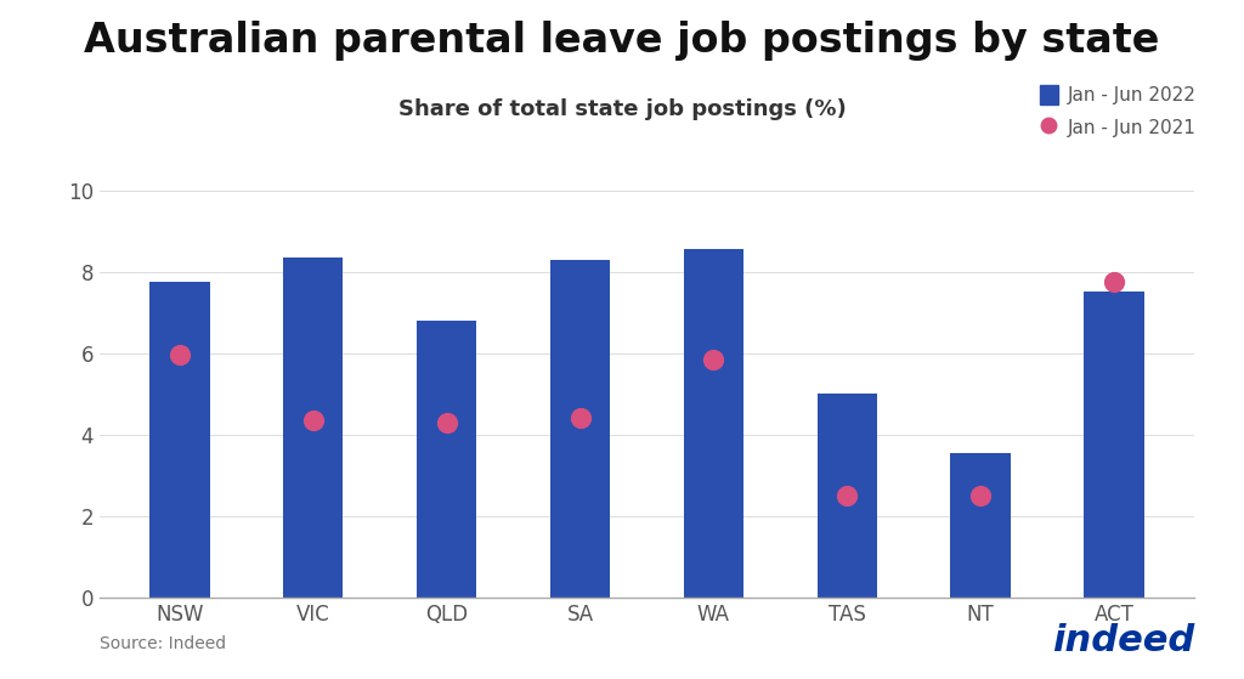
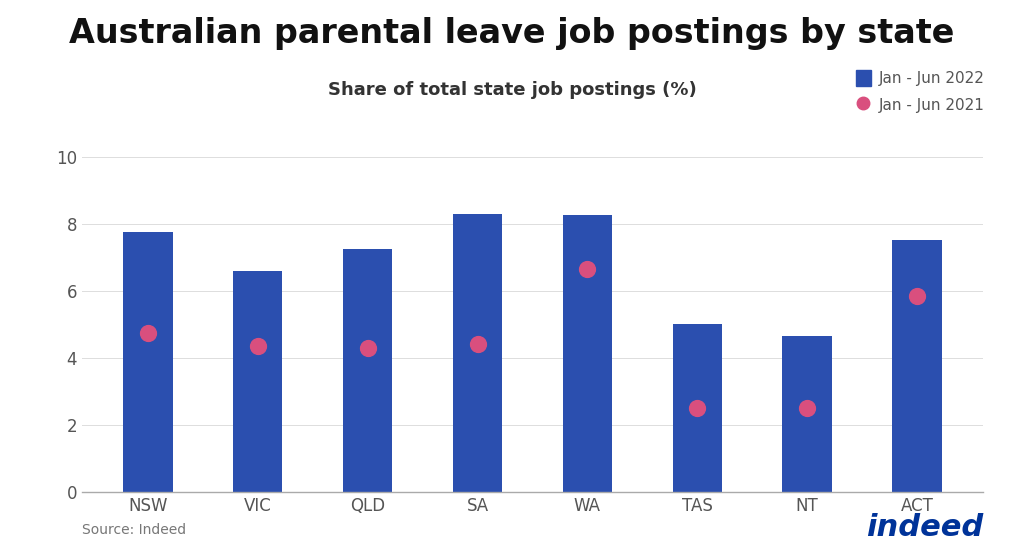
Jan - Jun 2021/NSW: 5.95 -> 4.75
Jan - Jun 2022/VIC: 8.35 -> 6.60
Jan - Jun 2022/QLD: 6.80 -> 7.25
Jan - Jun 2022/WA: 8.55 -> 8.25
Jan - Jun 2021/WA: 5.85 -> 6.65
Jan - Jun 2022/NT: 3.55 -> 4.65
Jan - Jun 2021/ACT: 7.75 -> 5.85
